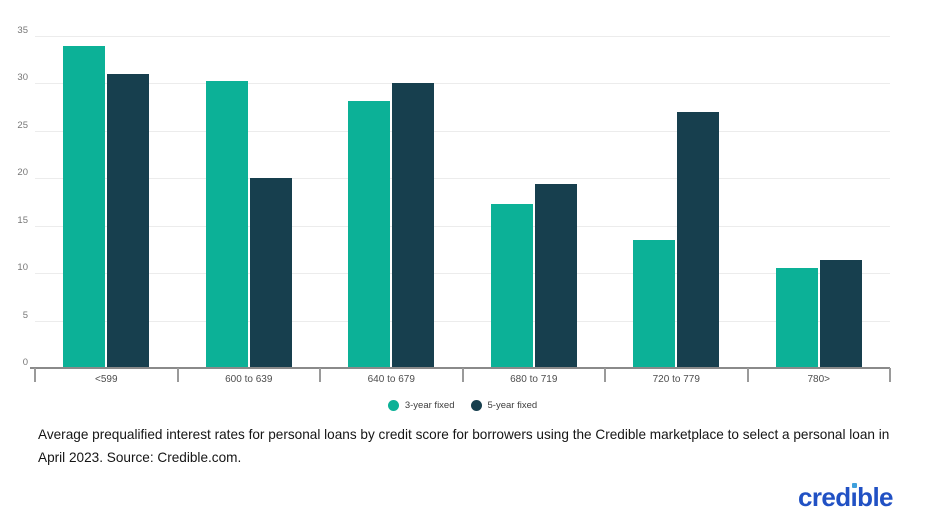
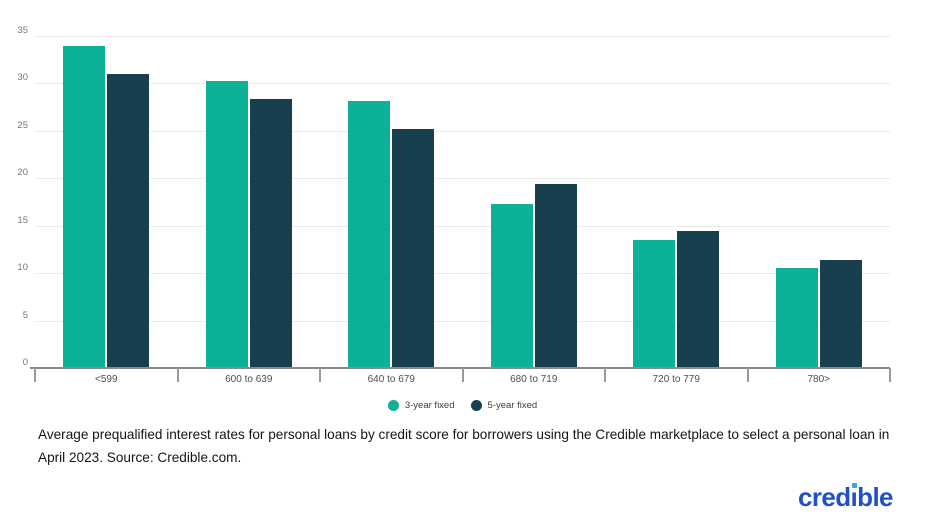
5-year fixed/600 to 639: 20 -> 28
5-year fixed/640 to 679: 30 -> 25
5-year fixed/720 to 779: 27 -> 14
